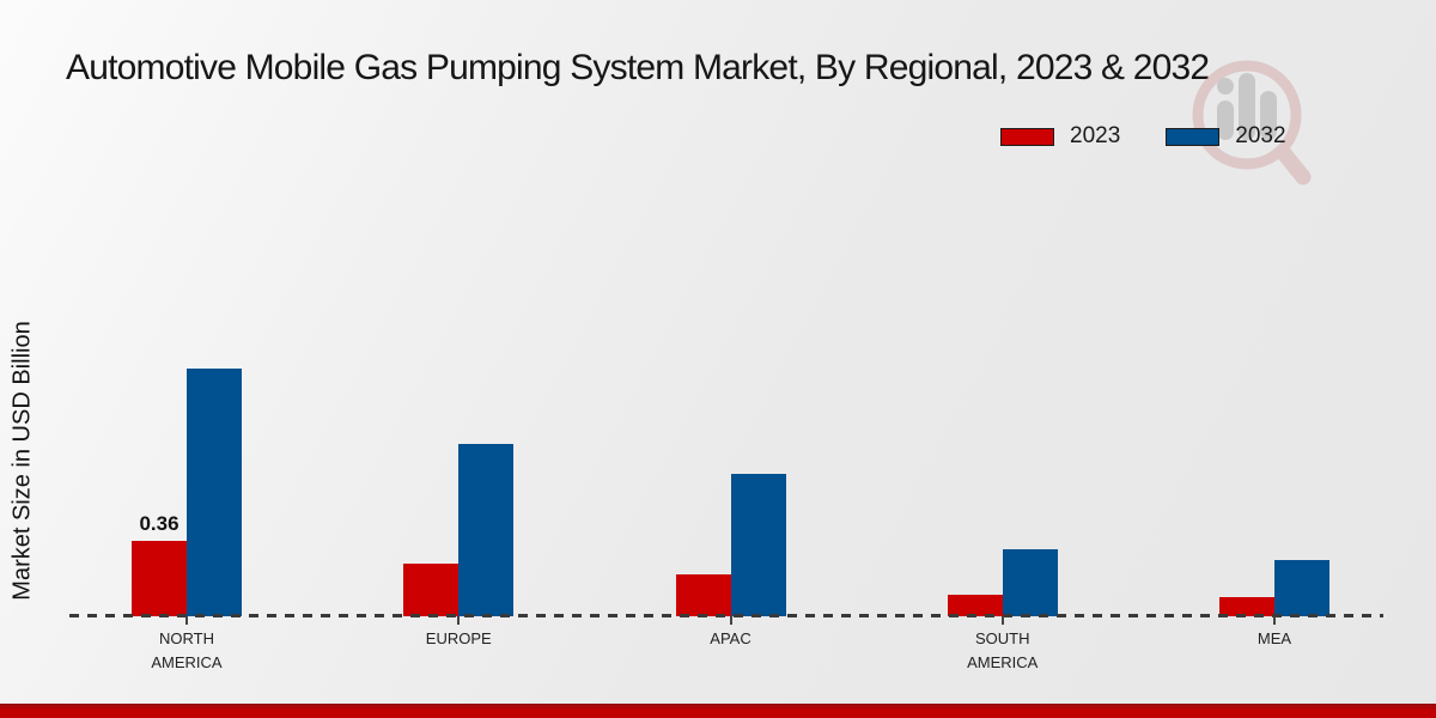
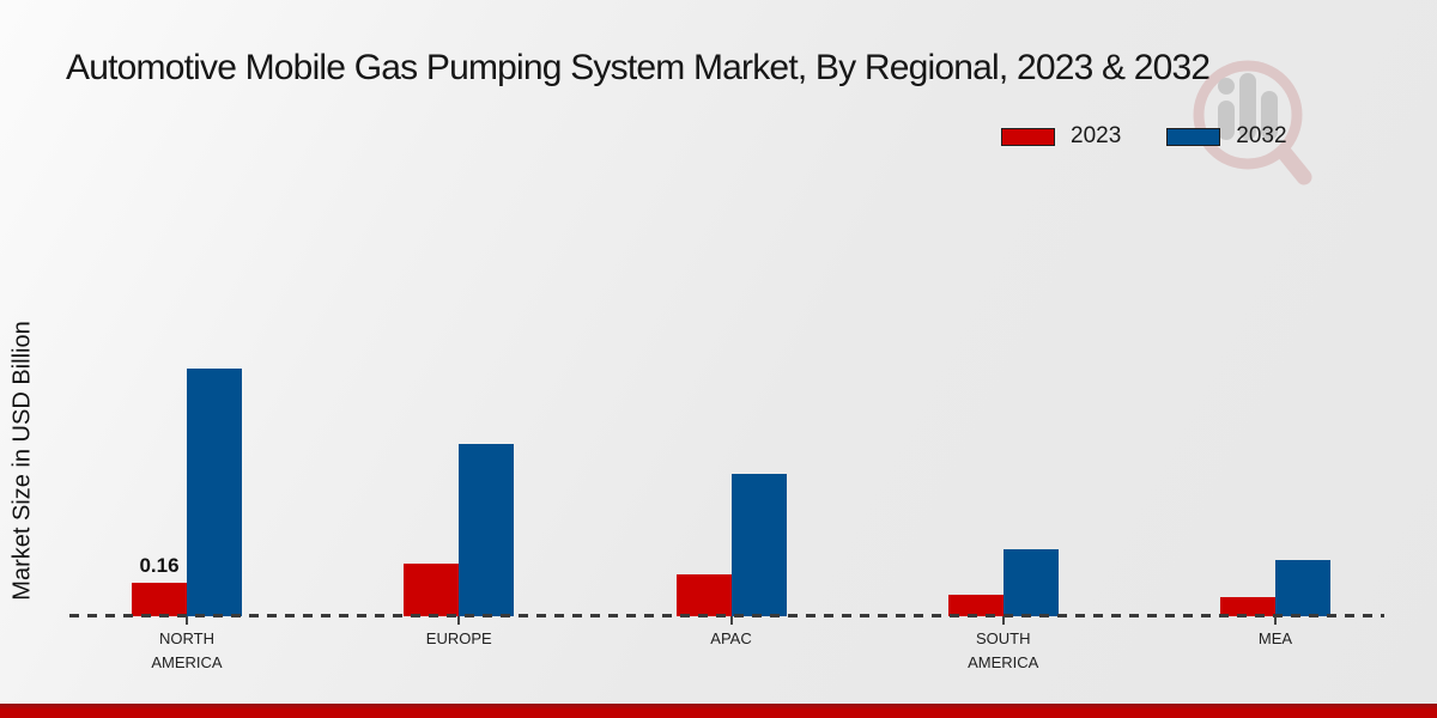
2023/NORTH AMERICA: 0.36 -> 0.16
